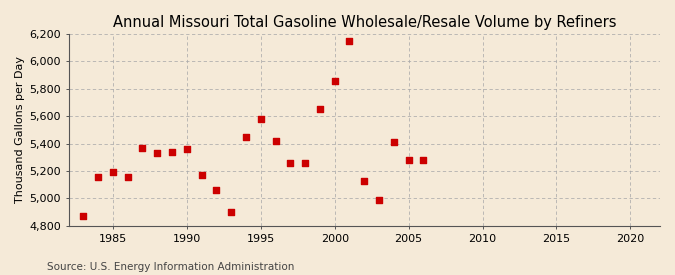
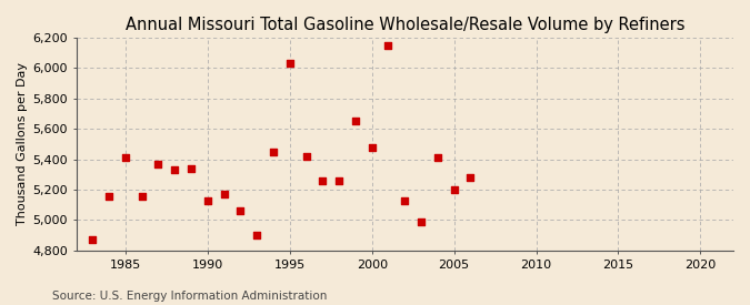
1985: 5,190 -> 5,410
1990: 5,360 -> 5,130
1995: 5,580 -> 6,030
2000: 5,860 -> 5,480
2005: 5,280 -> 5,200
